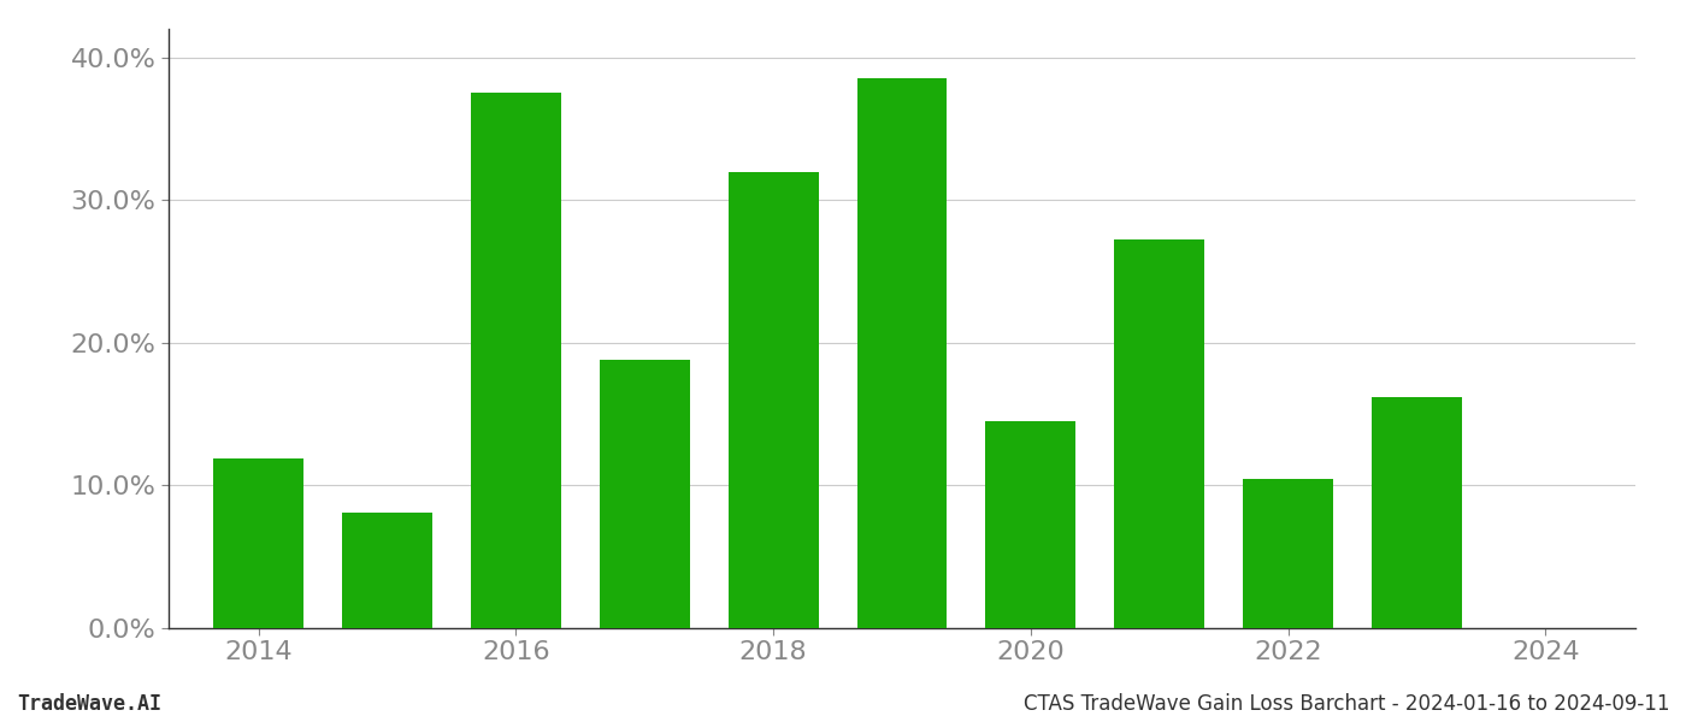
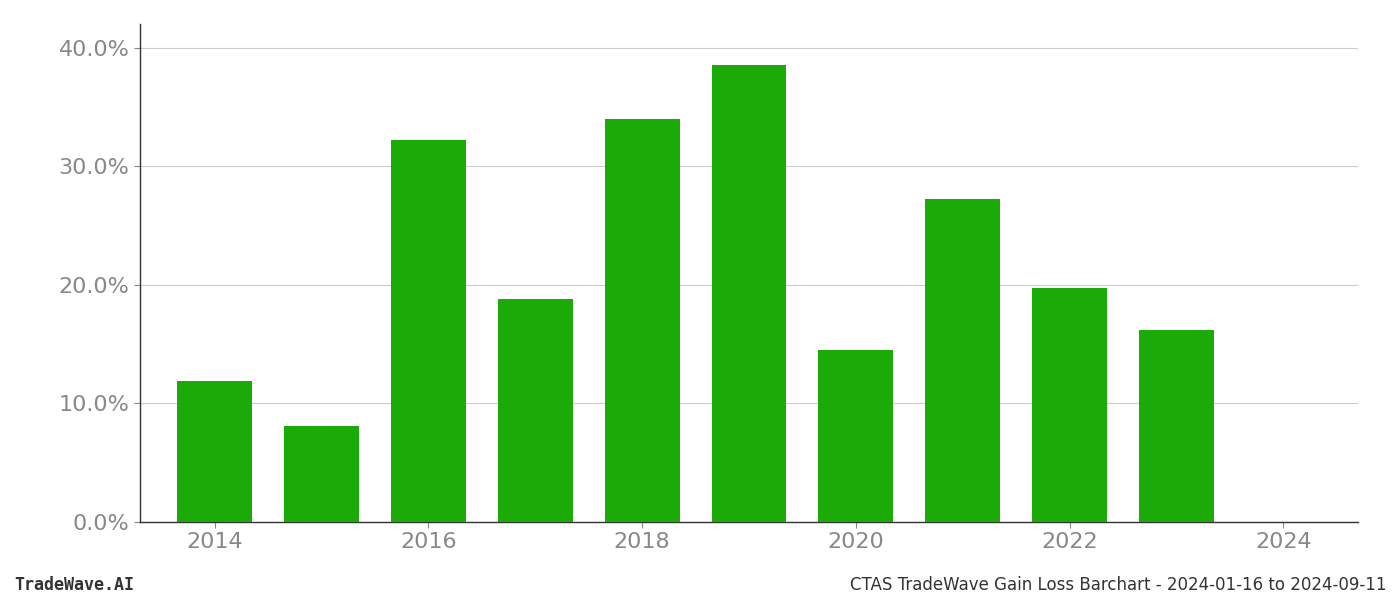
2016: 37.5% -> 32.2%
2018: 32.0% -> 34.0%
2022: 10.5% -> 19.7%
